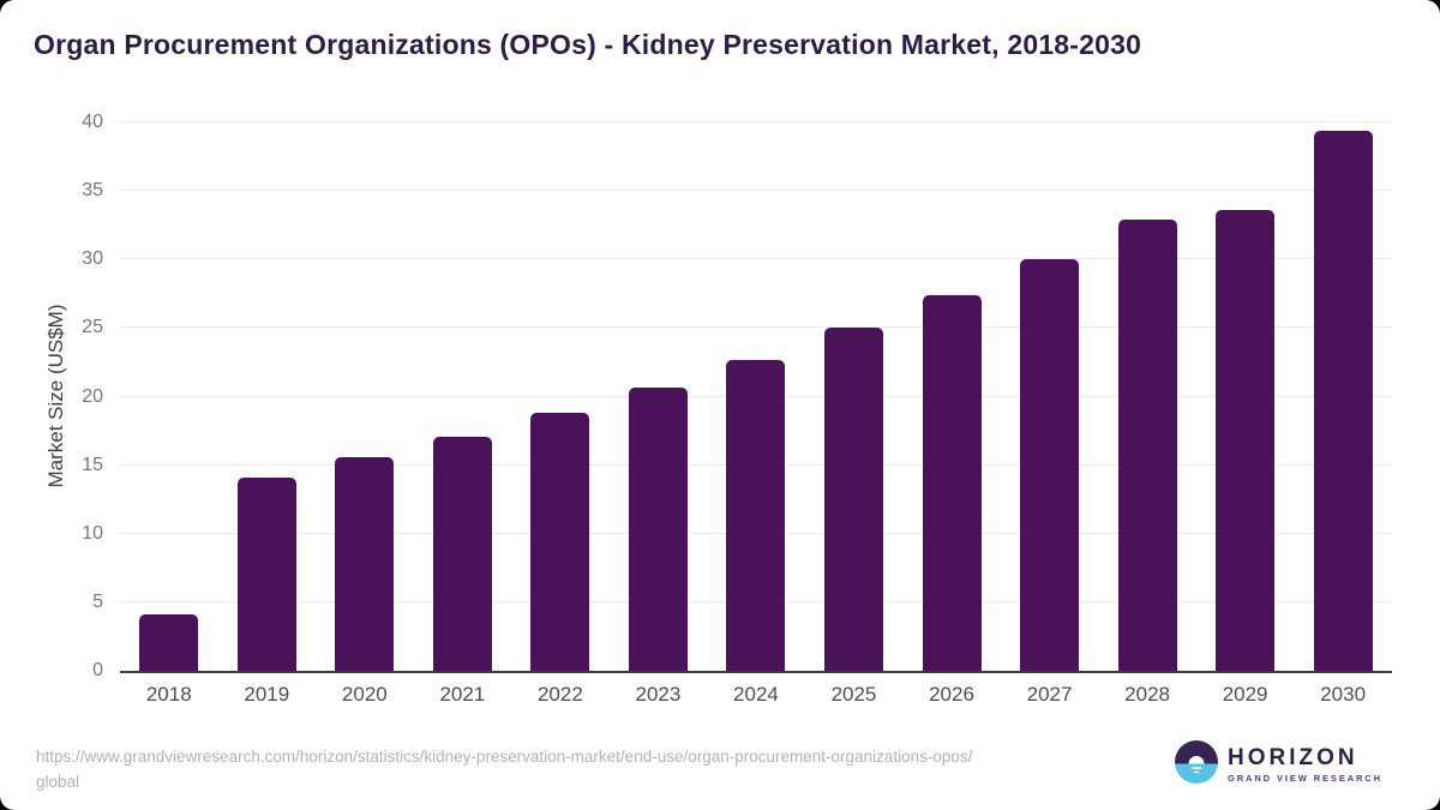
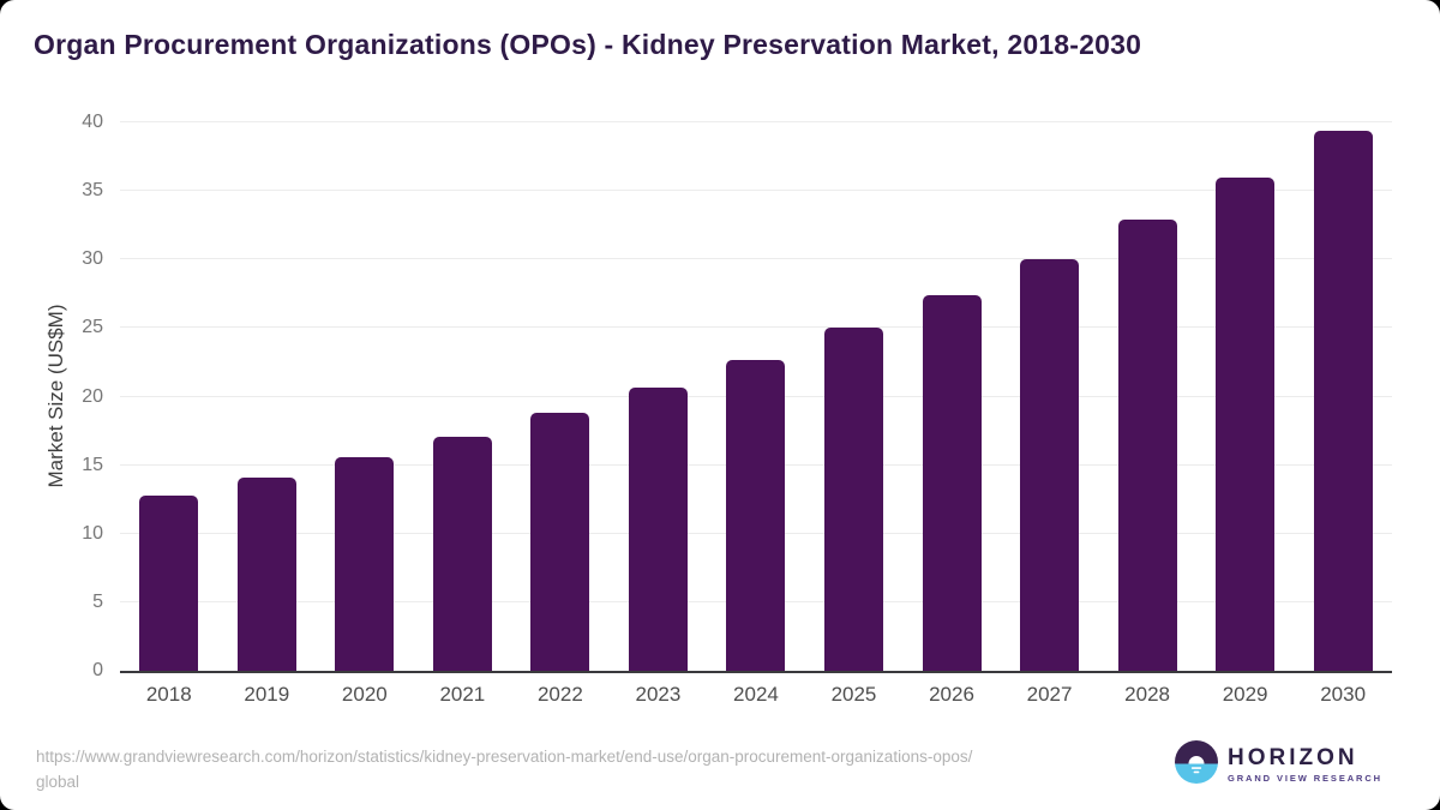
2018: 4.1 -> 12.8
2029: 33.6 -> 36.0
